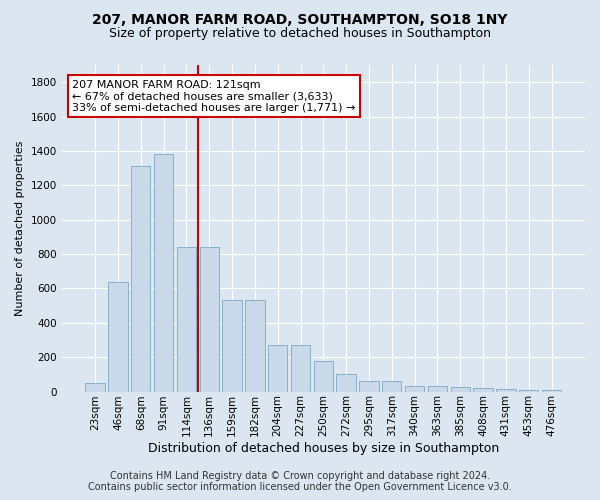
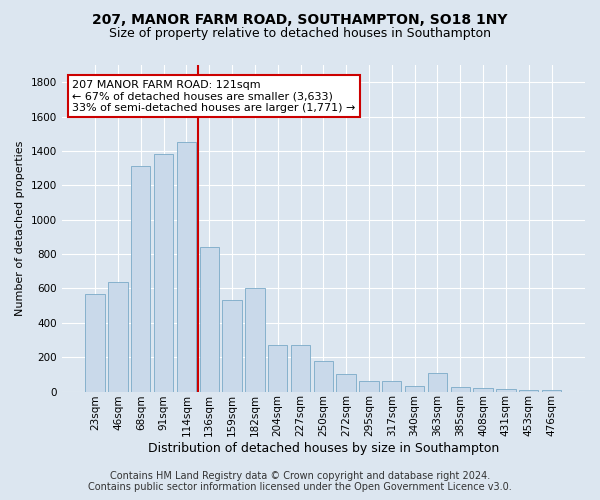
23sqm: 50 -> 570
114sqm: 840 -> 1450
182sqm: 530 -> 600
363sqm: 30 -> 110
